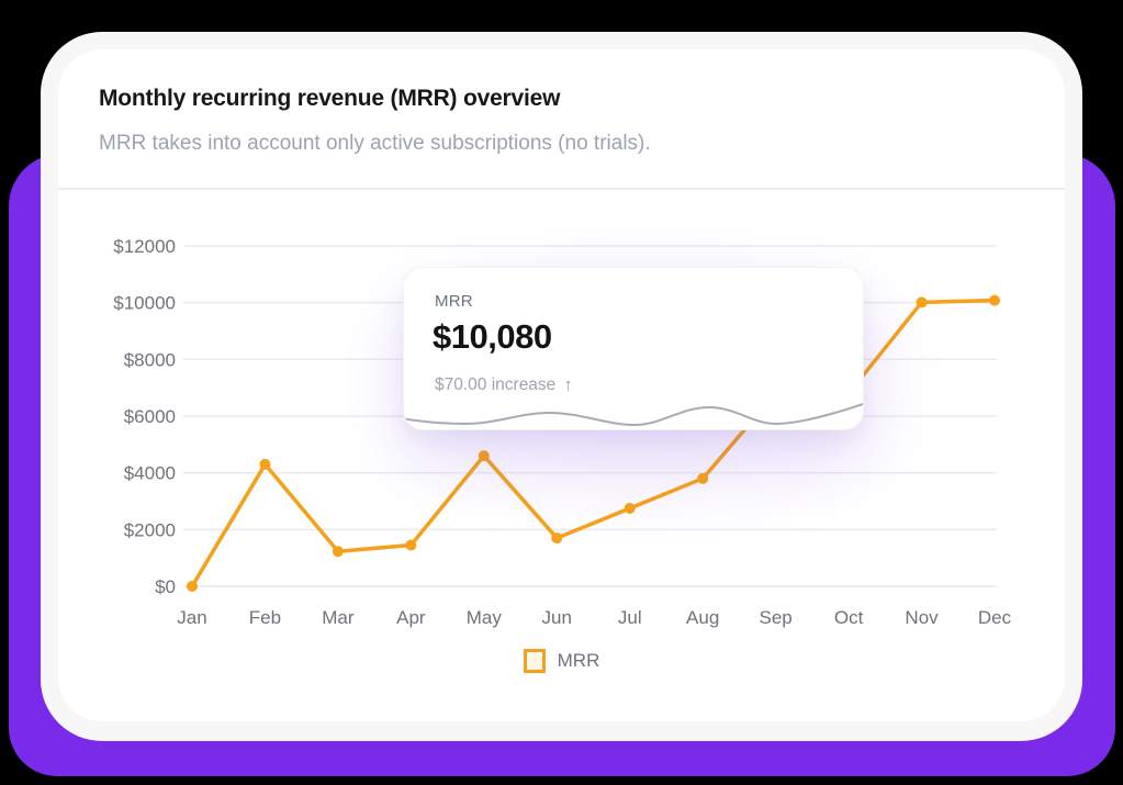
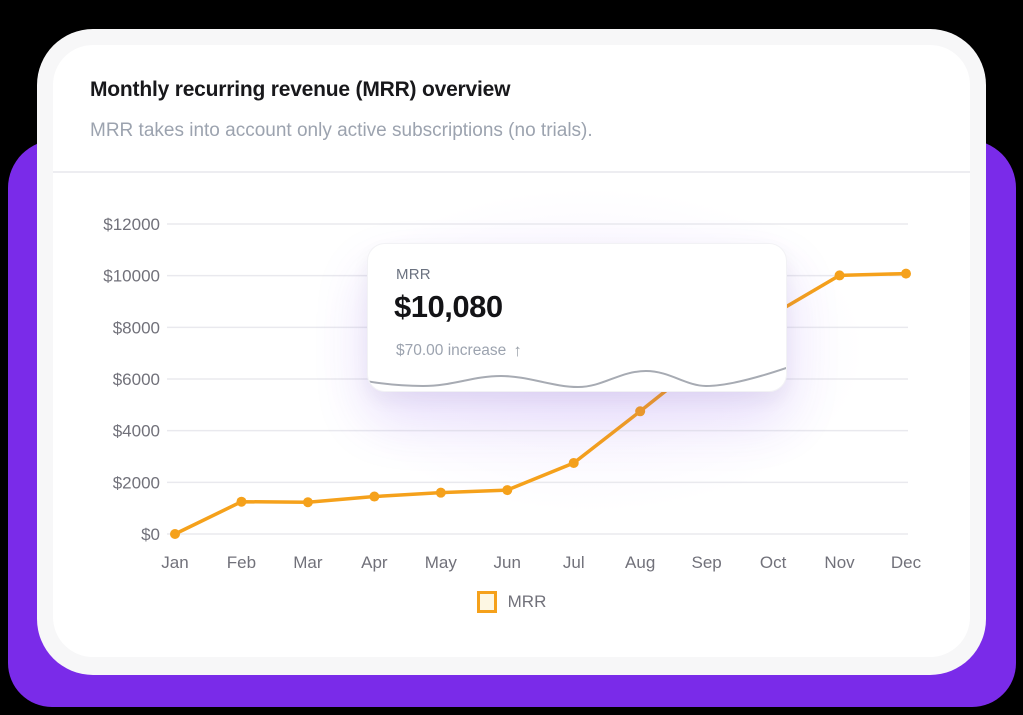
Feb: $4300 -> $1200
May: $4600 -> $1600
Aug: $3800 -> $4800
Oct: $6800 -> $8500
